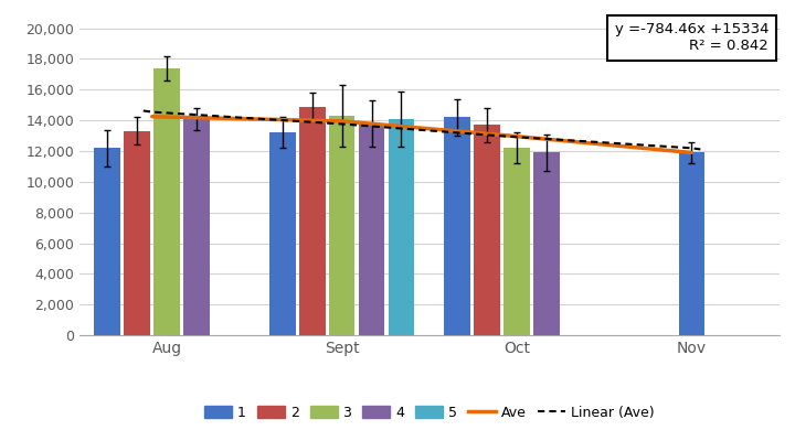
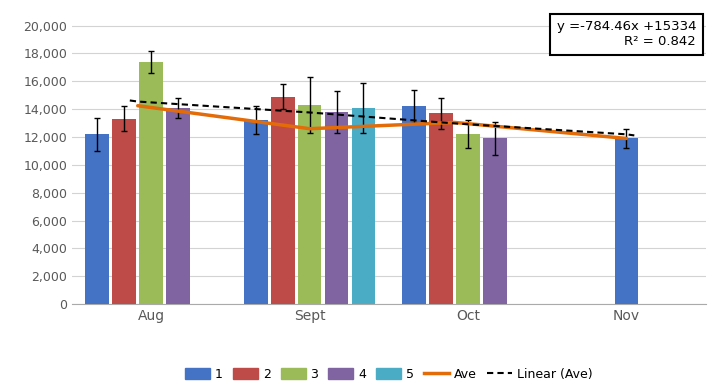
Ave/Sept: 14,000 -> 12,600
